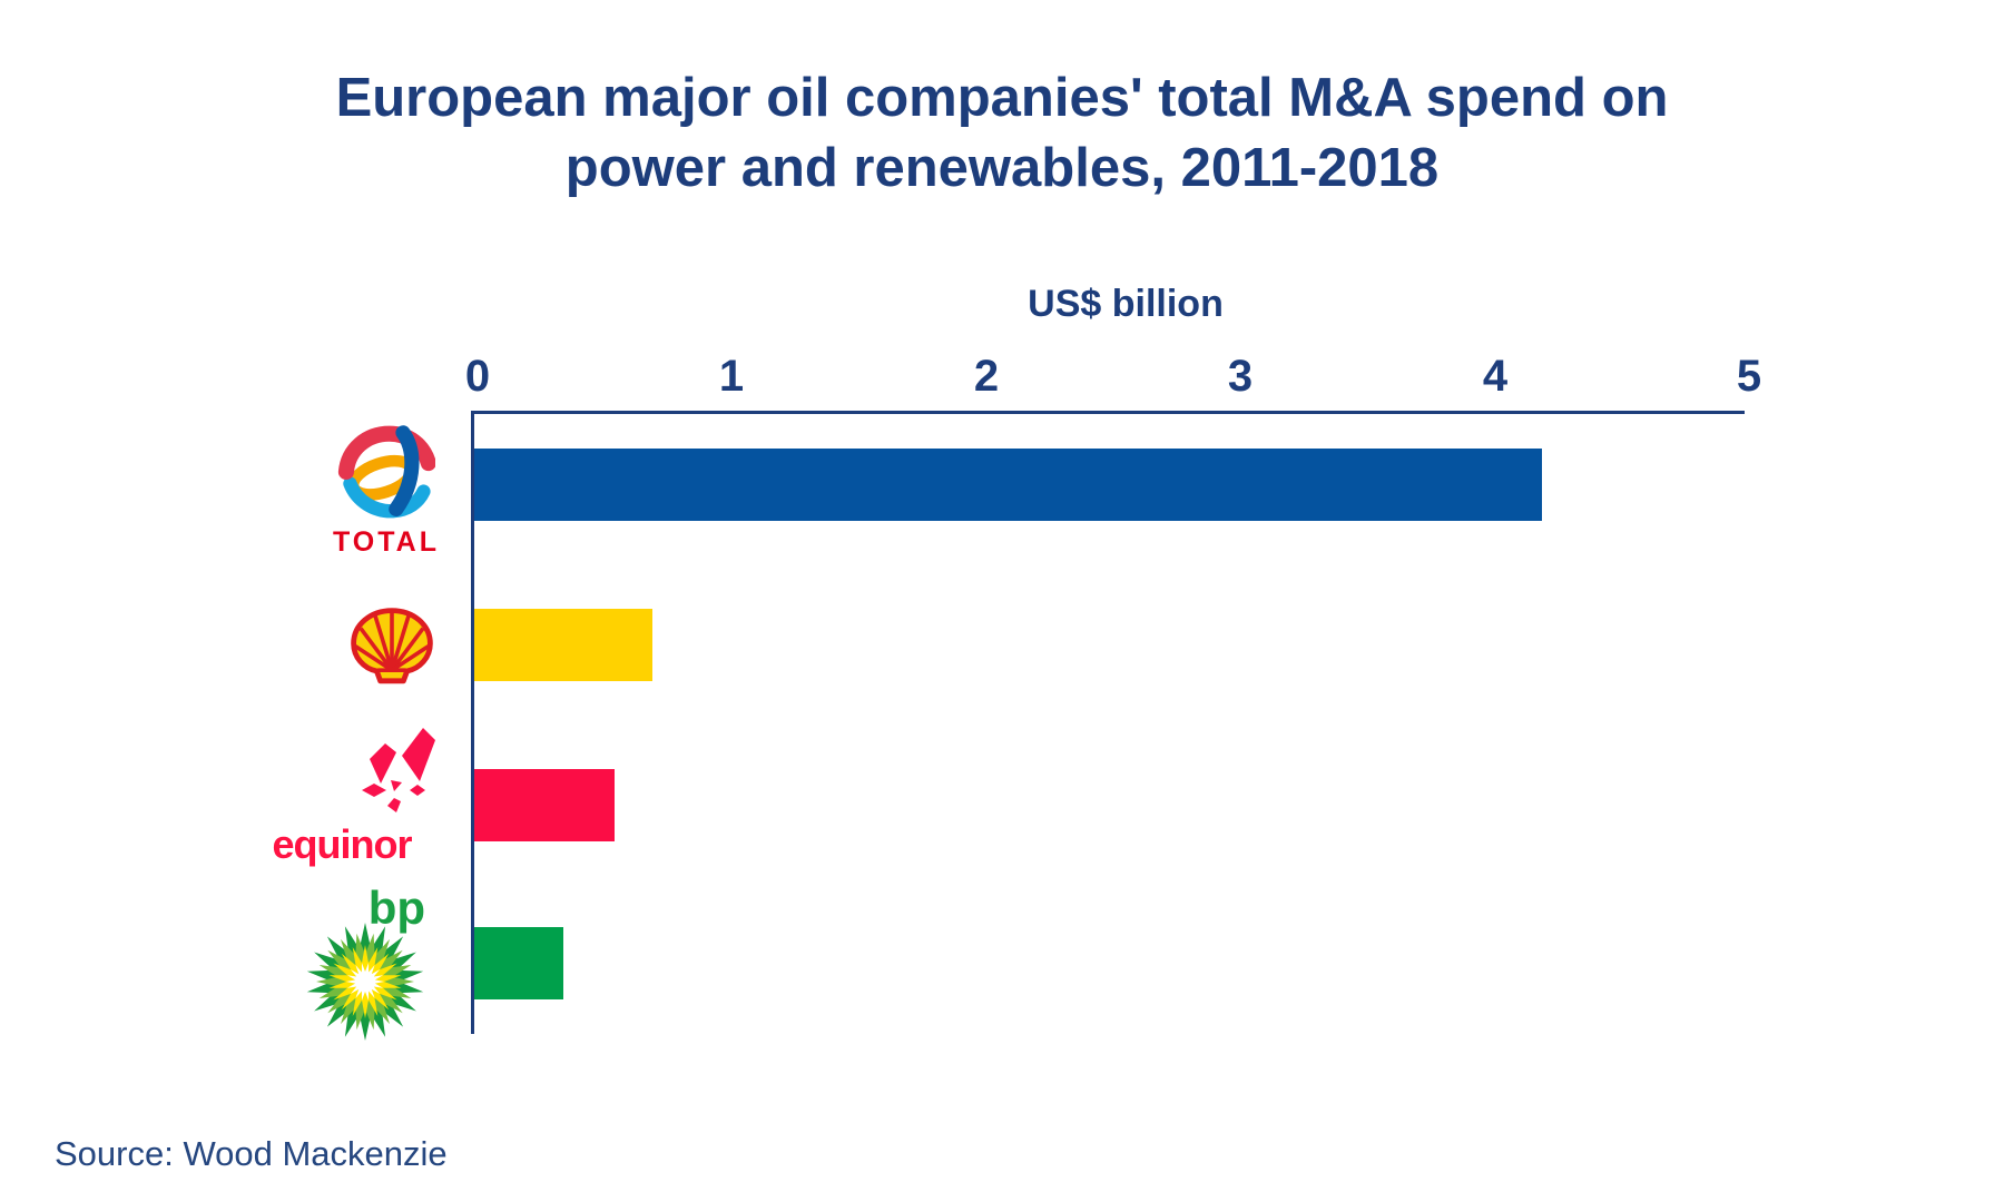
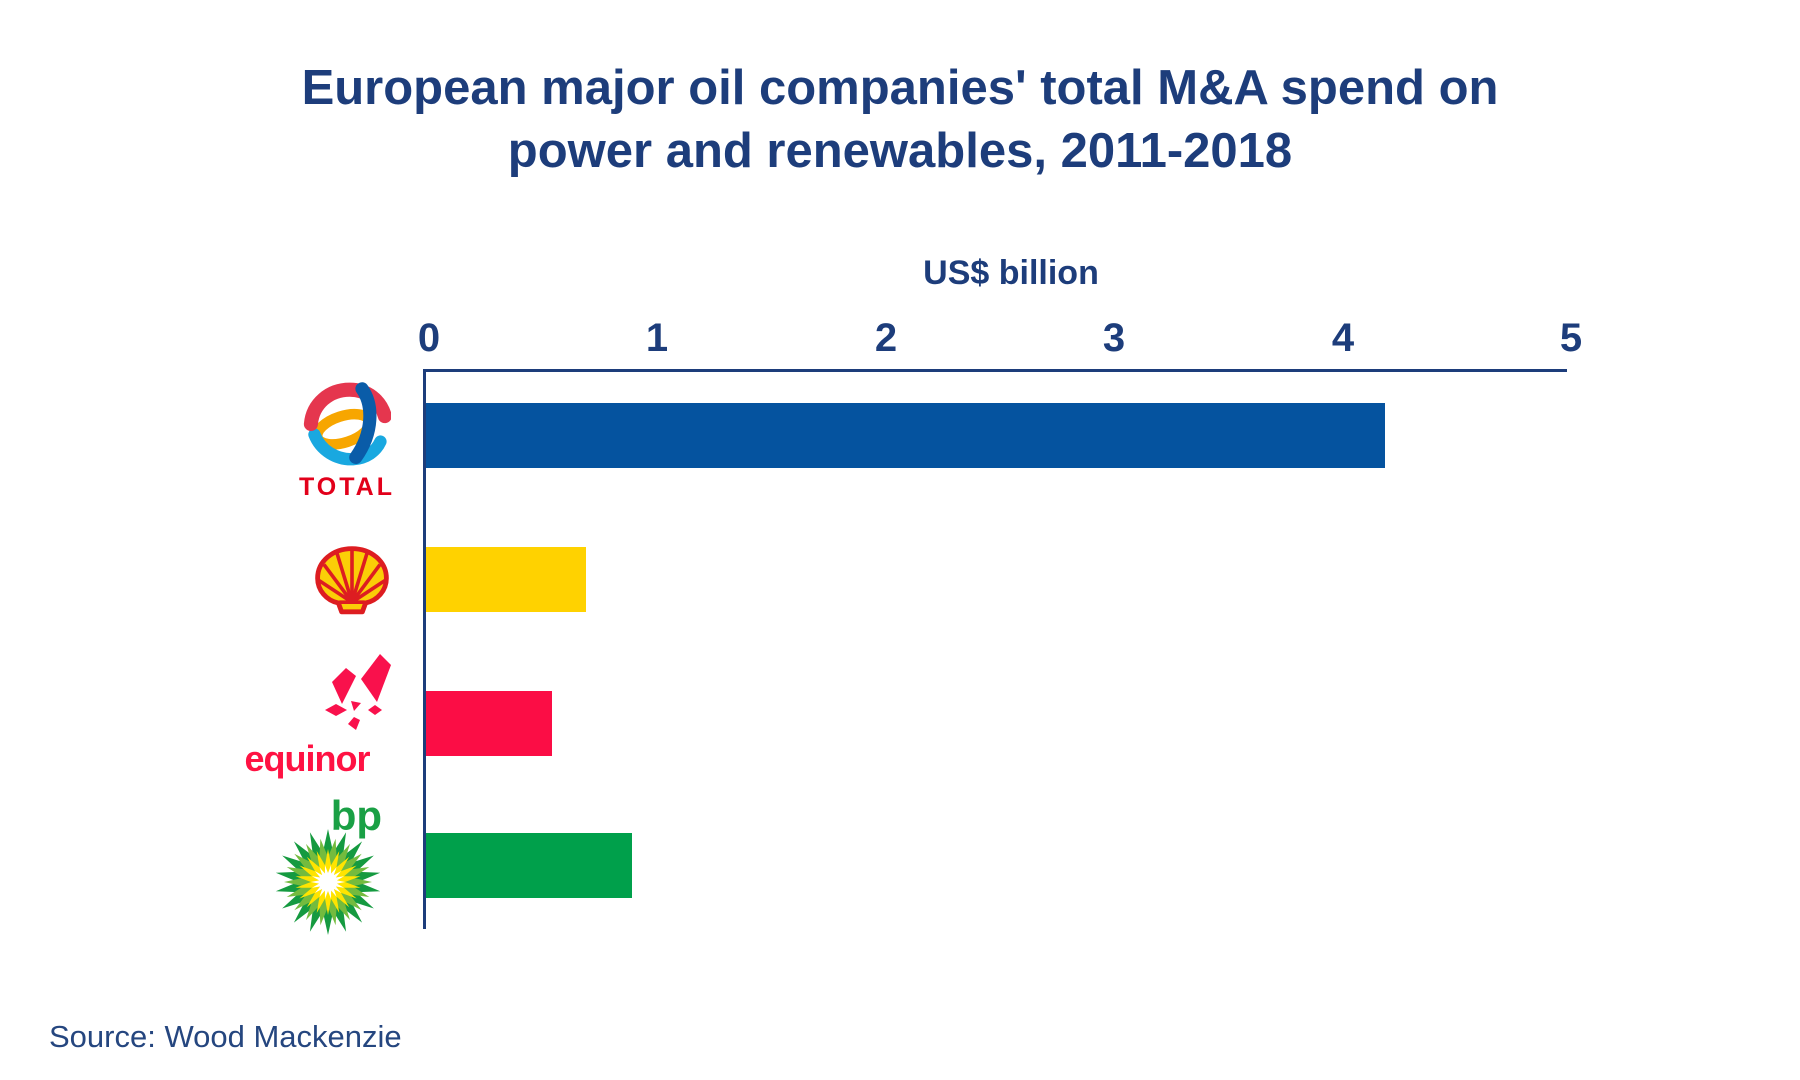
bp: 0.35 -> 0.90
